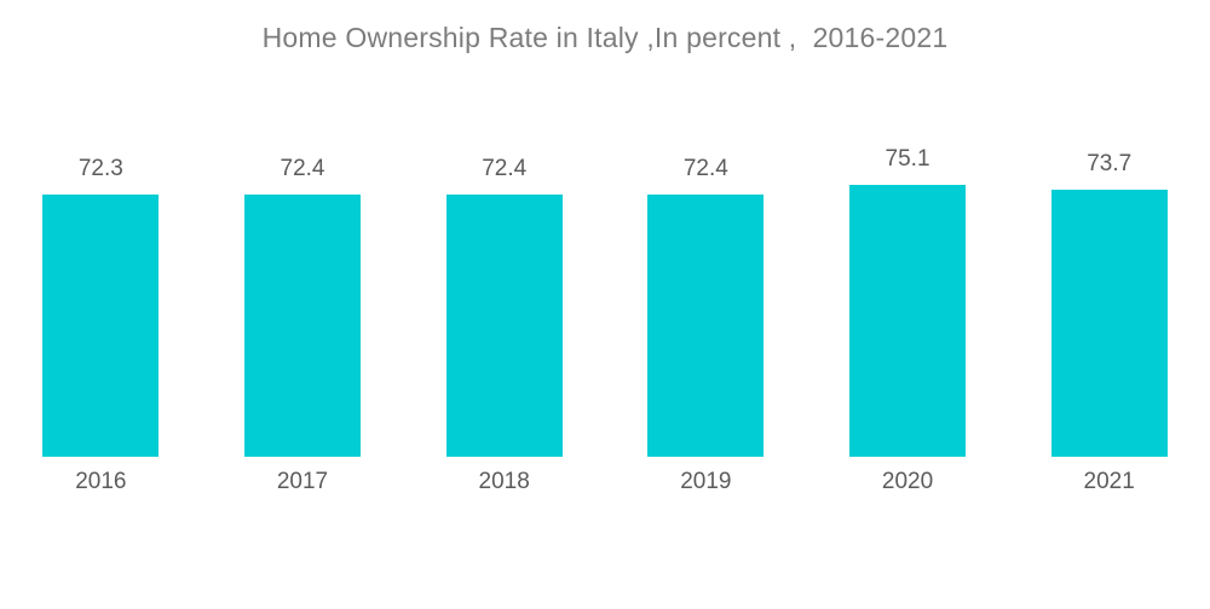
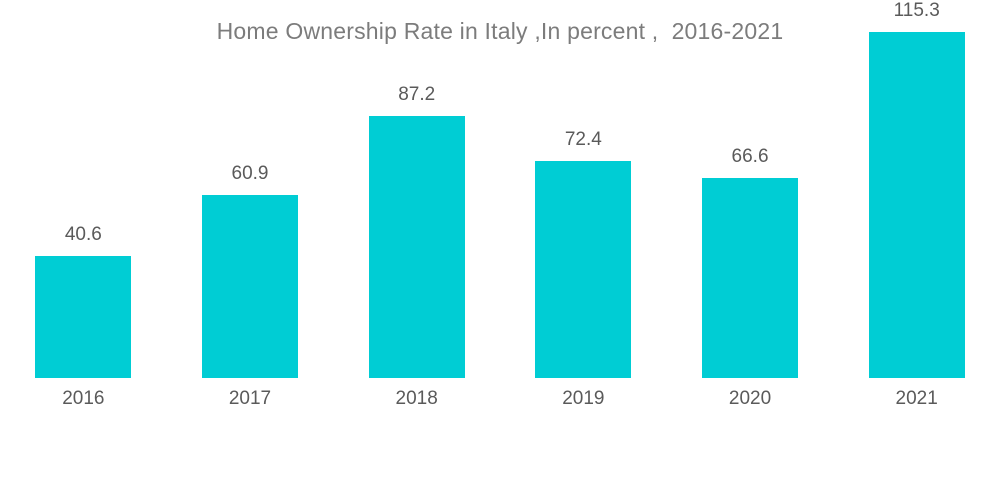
2016: 72.3 -> 40.6
2017: 72.4 -> 60.9
2018: 72.4 -> 87.2
2020: 75.1 -> 66.6
2021: 73.7 -> 115.3
